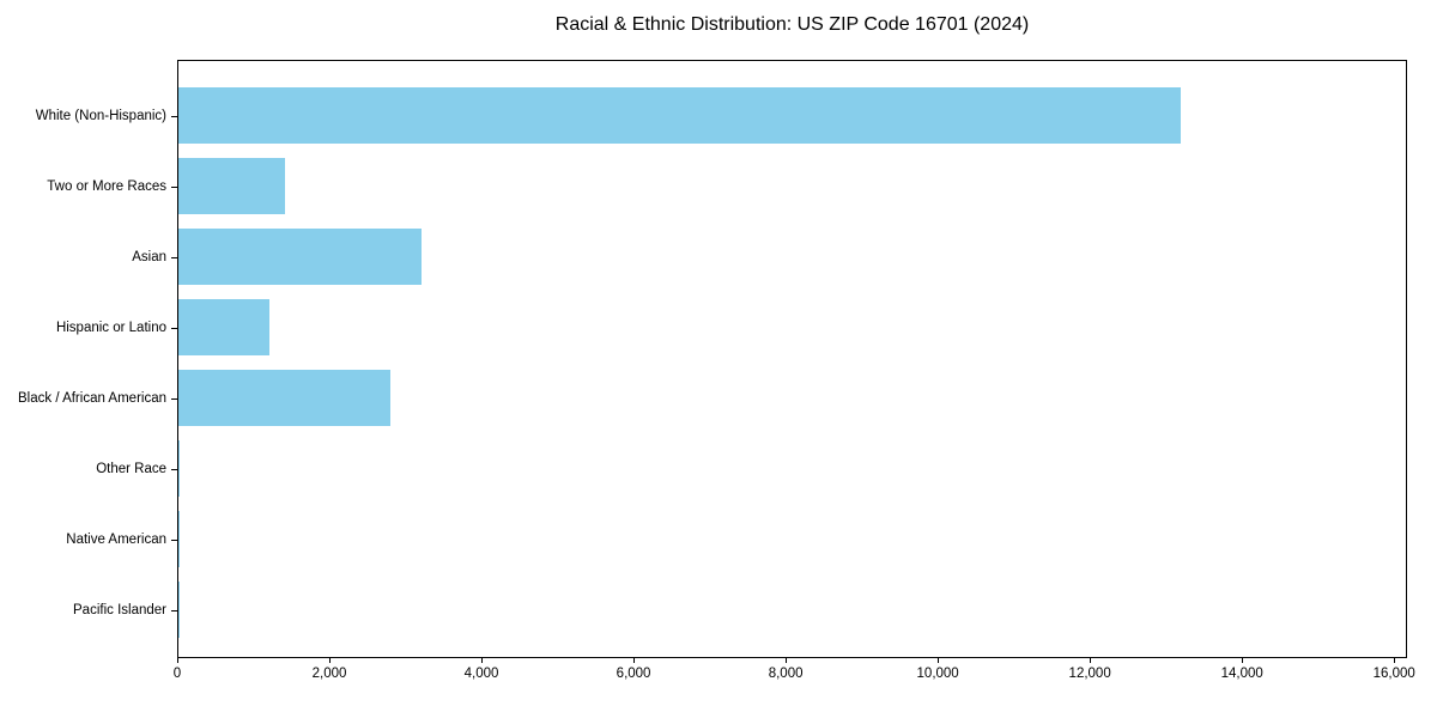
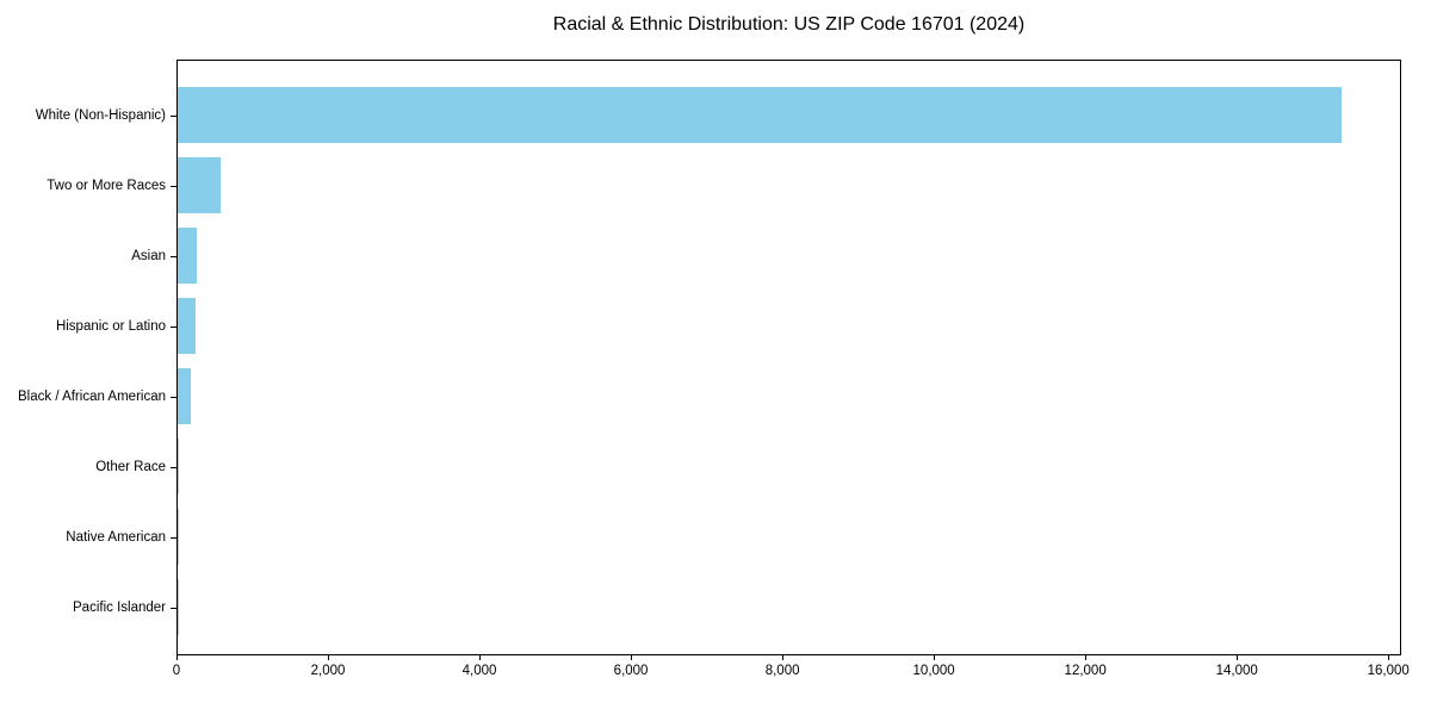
White (Non-Hispanic): 13200 -> 15400
Two or More Races: 1400 -> 600
Asian: 3200 -> 200
Hispanic or Latino: 1200 -> 200
Black / African American: 2800 -> 200
